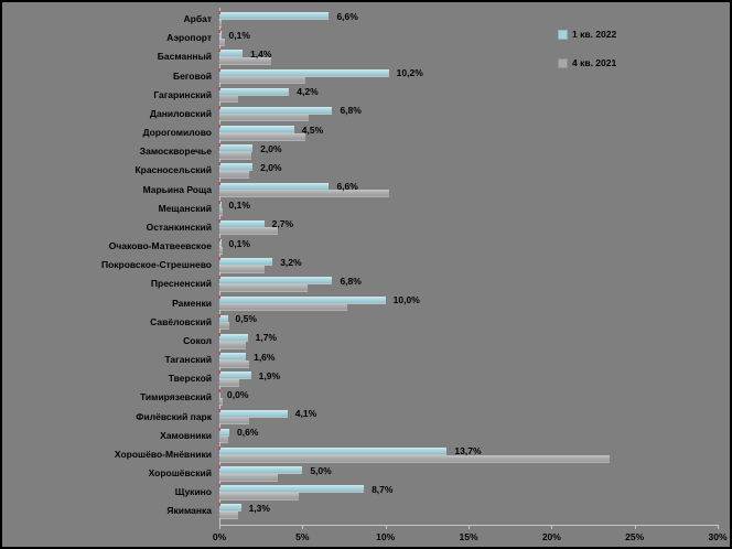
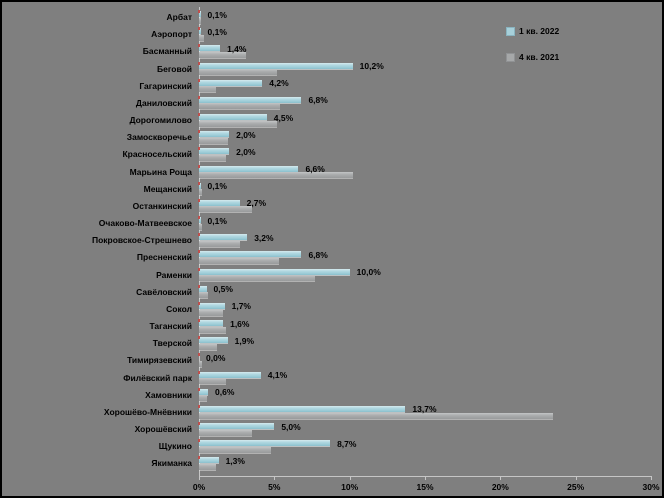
1 кв. 2022/Арбат: 6,6% -> 0,1%
